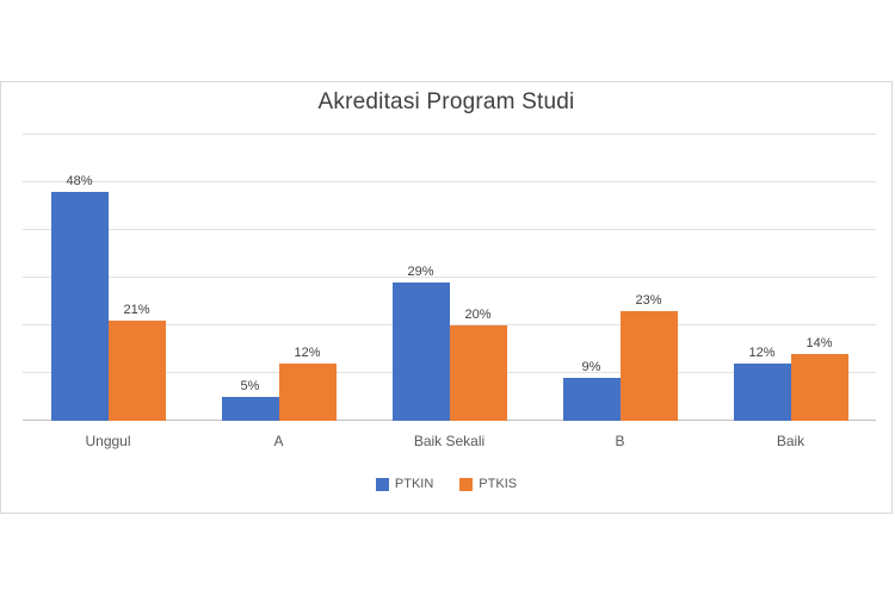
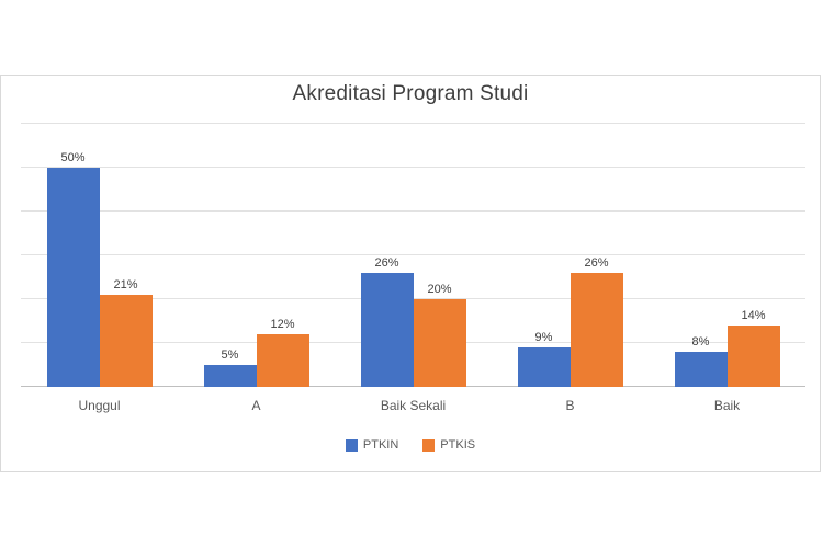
PTKIN/Unggul: 48% -> 50%
PTKIN/Baik Sekali: 29% -> 26%
PTKIS/B: 23% -> 26%
PTKIN/Baik: 12% -> 8%
